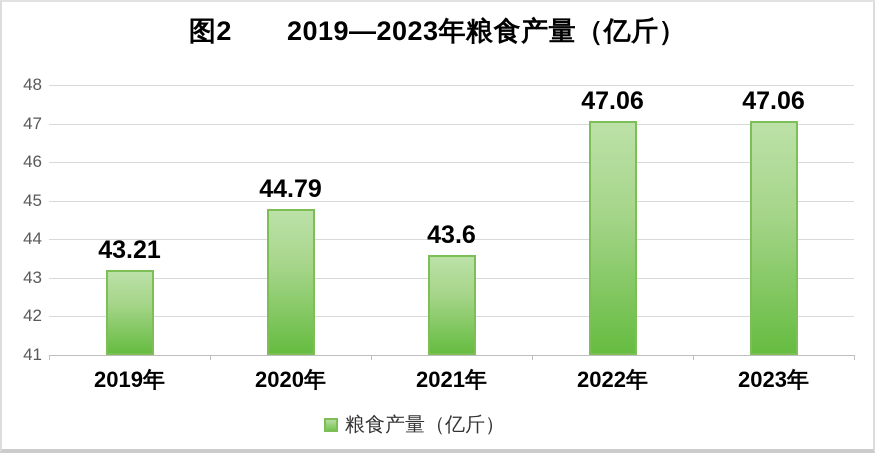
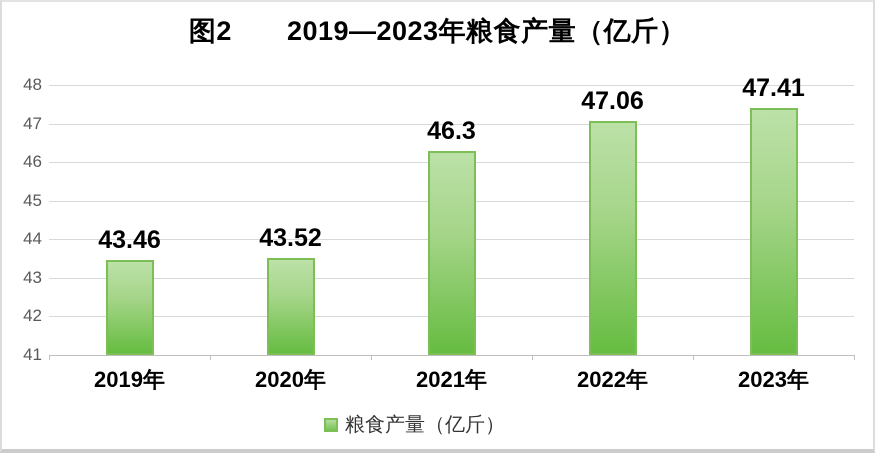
2019年: 43.21 -> 43.46
2020年: 44.79 -> 43.52
2021年: 43.6 -> 46.3
2023年: 47.06 -> 47.41
